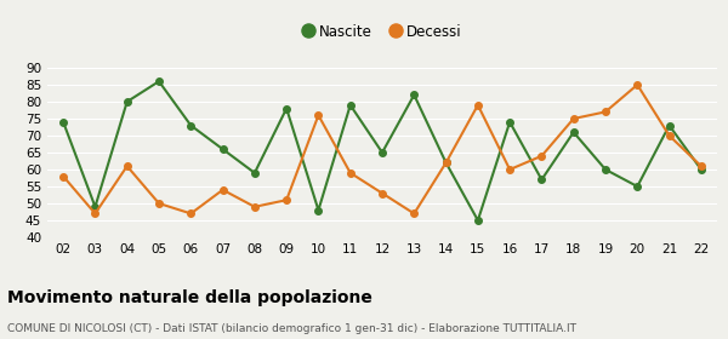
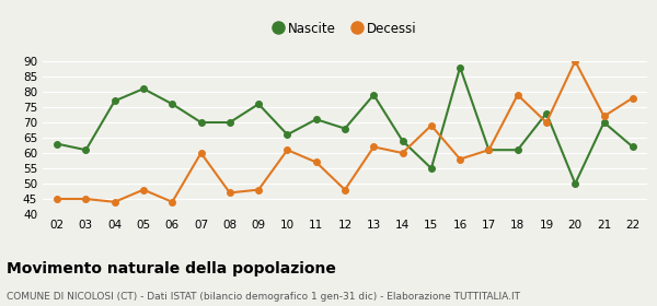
Nascite/02: 74 -> 63
Decessi/02: 58 -> 45
Nascite/03: 49 -> 61
Decessi/03: 47 -> 45
Nascite/04: 80 -> 77
Decessi/04: 61 -> 44
Nascite/05: 86 -> 81
Decessi/05: 50 -> 48
Nascite/06: 73 -> 76
Decessi/06: 47 -> 44
Nascite/07: 66 -> 70
Decessi/07: 54 -> 60
Nascite/08: 59 -> 70
Decessi/08: 49 -> 47
Nascite/09: 78 -> 76
Decessi/09: 51 -> 48
Nascite/10: 48 -> 66
Decessi/10: 76 -> 61
Nascite/11: 79 -> 71
Decessi/11: 59 -> 57
Nascite/12: 65 -> 68
Decessi/12: 53 -> 48
Nascite/13: 82 -> 79
Decessi/13: 47 -> 62
Nascite/14: 62 -> 64
Decessi/14: 62 -> 60
Nascite/15: 45 -> 55
Decessi/15: 79 -> 69
Nascite/16: 74 -> 88
Decessi/16: 60 -> 58
Nascite/17: 57 -> 61
Decessi/17: 64 -> 61
Nascite/18: 71 -> 61
Decessi/18: 75 -> 79
Nascite/19: 60 -> 73
Decessi/19: 77 -> 70
Nascite/20: 55 -> 50
Decessi/20: 85 -> 90
Nascite/21: 73 -> 70
Decessi/21: 70 -> 72
Nascite/22: 60 -> 62
Decessi/22: 61 -> 78
